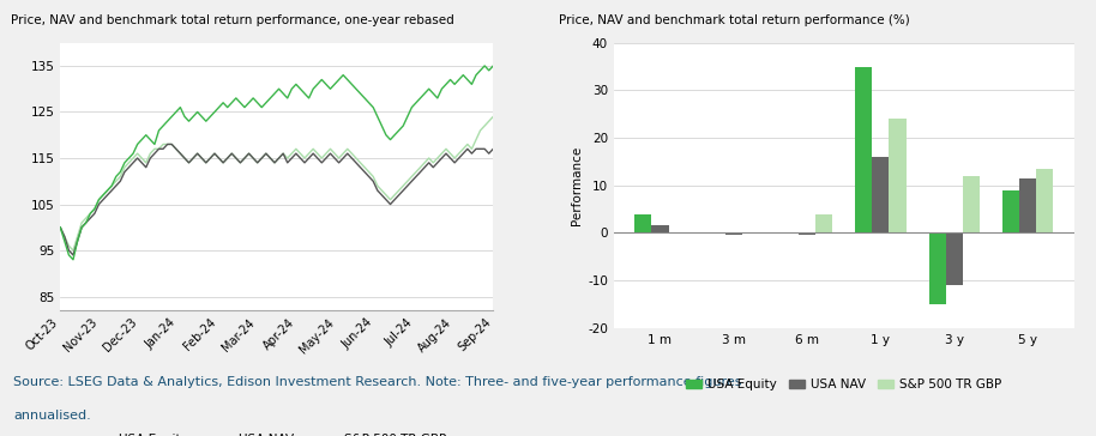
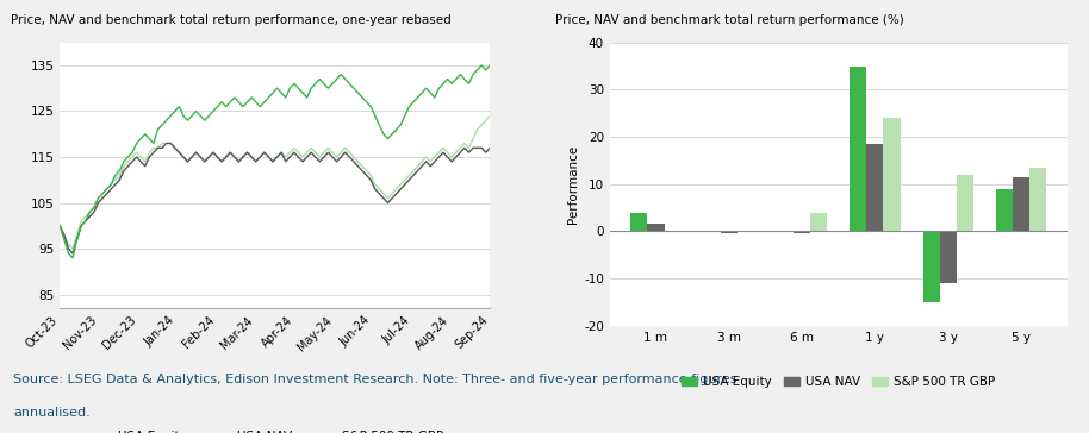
USA NAV/1 y: 16.0 -> 18.5
